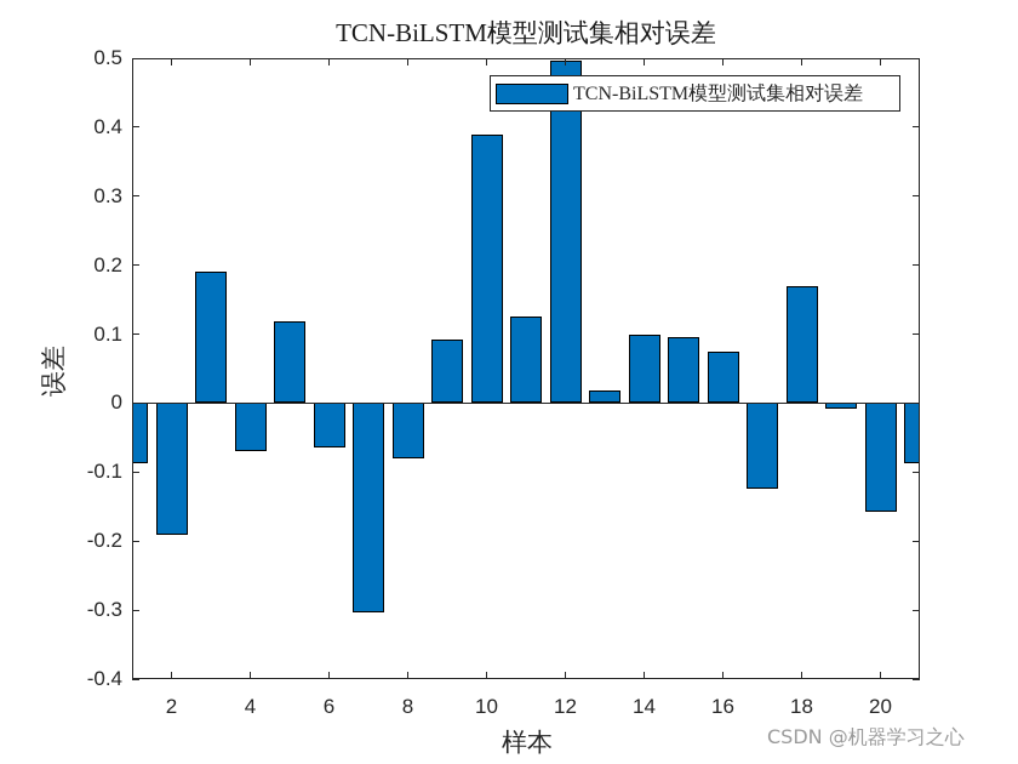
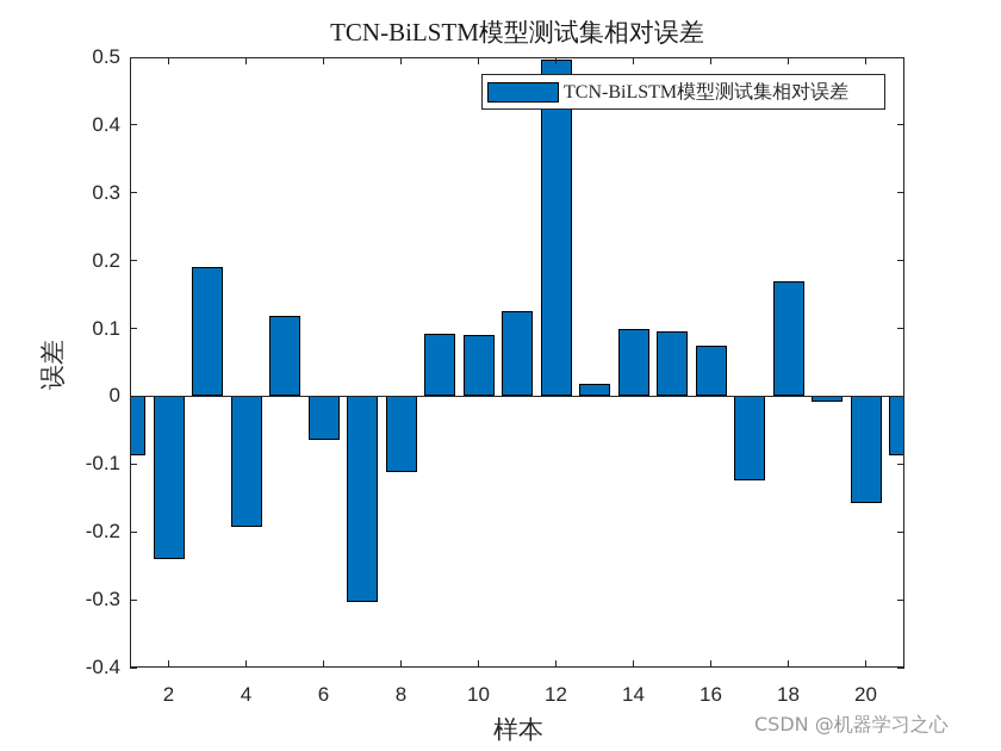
2: -0.19 -> -0.24
4: -0.07 -> -0.19
8: -0.08 -> -0.11
10: 0.39 -> 0.09
